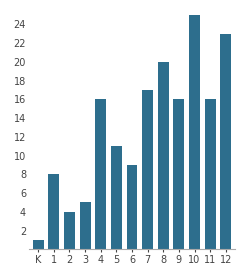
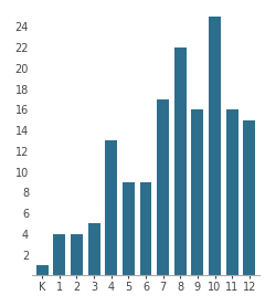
1: 8 -> 4
4: 16 -> 13
5: 11 -> 9
8: 20 -> 22
12: 23 -> 15
